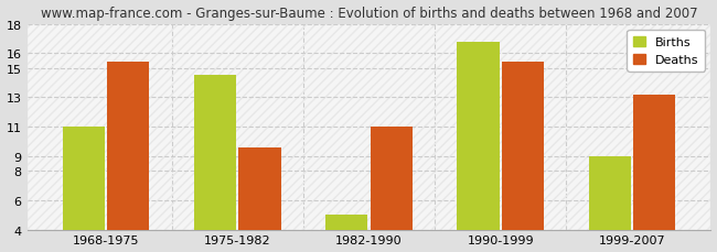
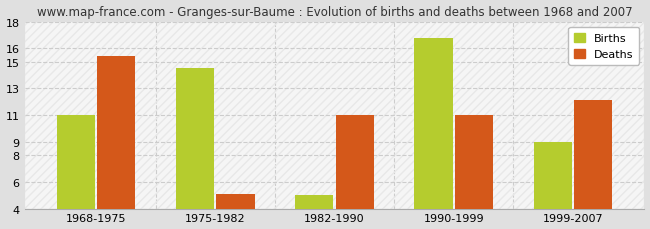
Deaths/1975-1982: 9.6 -> 5.1
Deaths/1990-1999: 15.4 -> 11.0
Deaths/1999-2007: 13.2 -> 12.1
